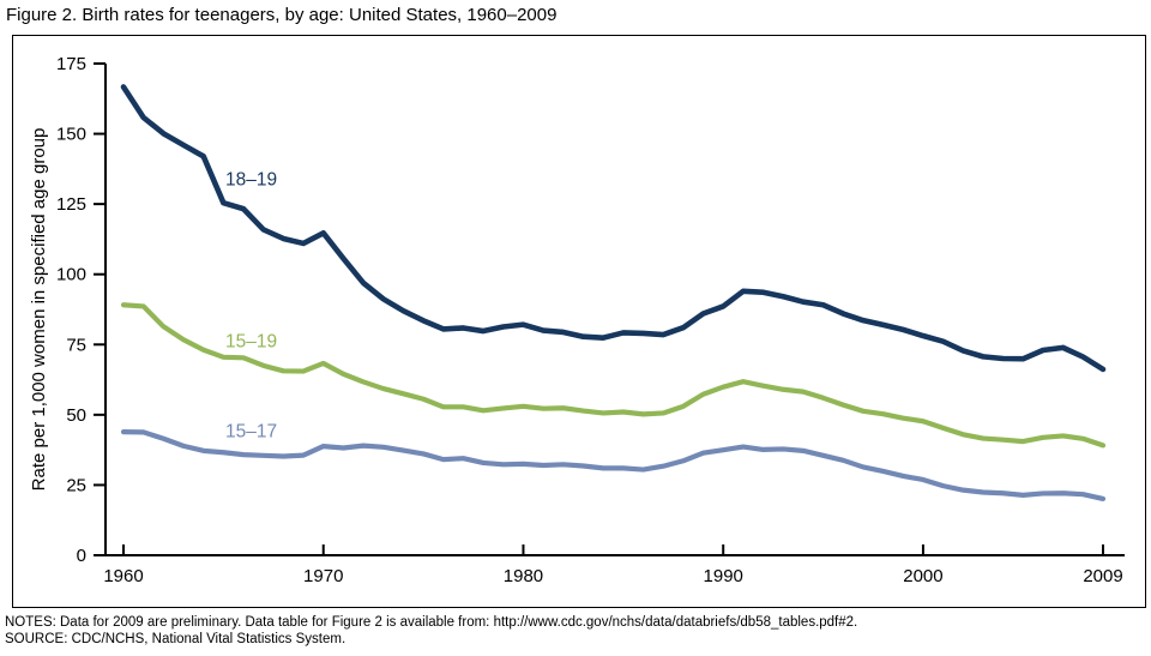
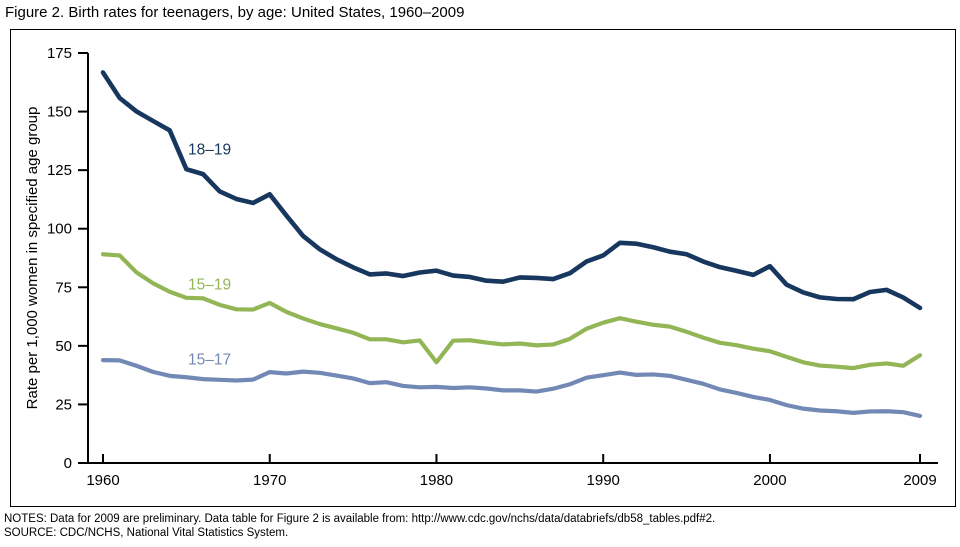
15–19/1980: 53 -> 43
18–19/2000: 78 -> 84
15–19/2009: 39 -> 46
